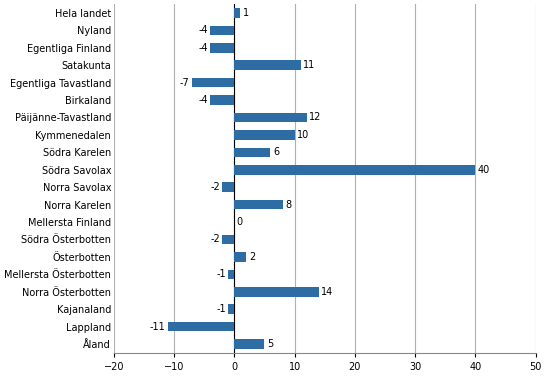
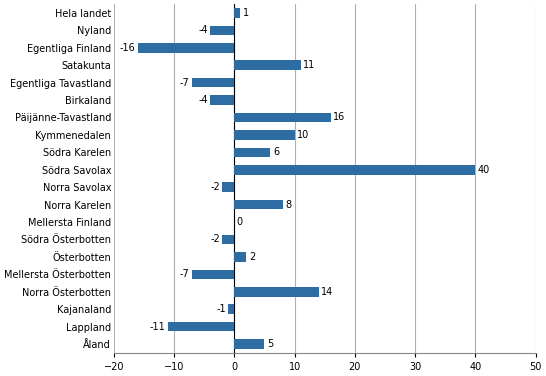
Egentliga Finland: -4 -> -16
Päijänne-Tavastland: 12 -> 16
Mellersta Österbotten: -1 -> -7
